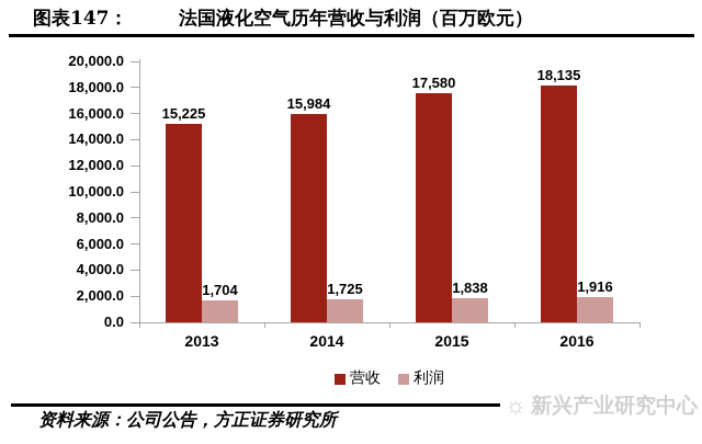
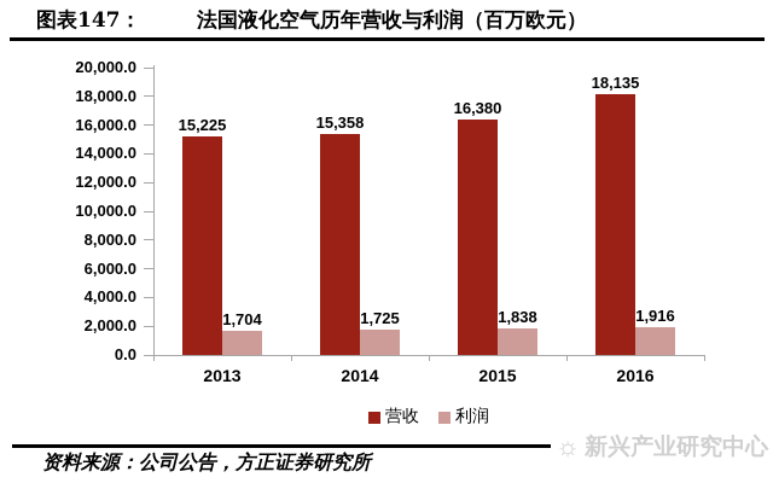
营收/2014: 15,984 -> 15,358
营收/2015: 17,580 -> 16,380
